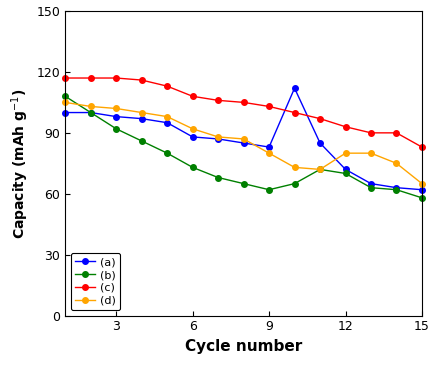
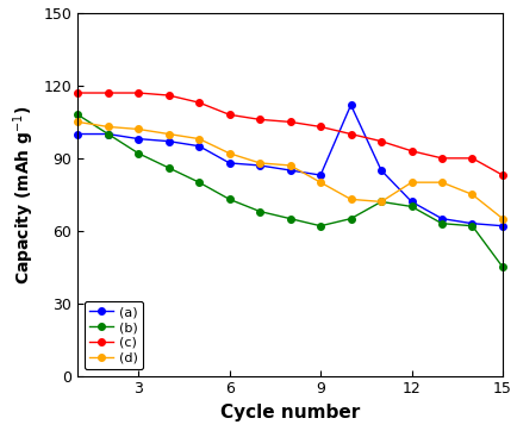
(b)/15: 58 -> 45
